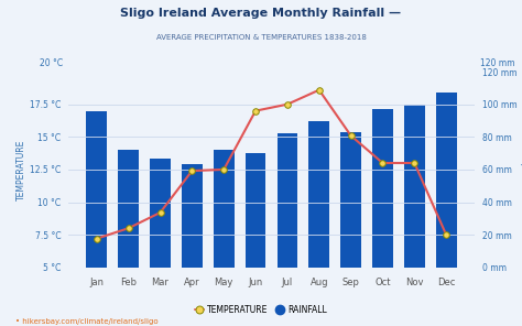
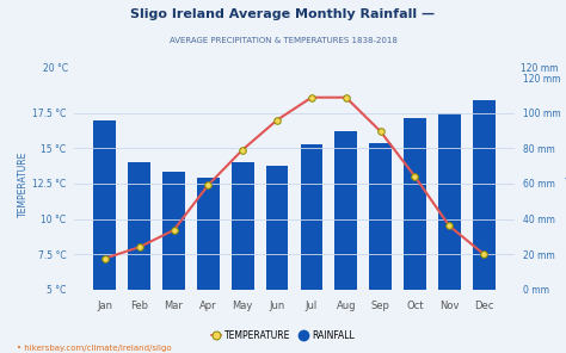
TEMPERATURE/May: 12.5 °C -> 14.9 °C
TEMPERATURE/Jul: 17.5 °C -> 18.6 °C
TEMPERATURE/Sep: 15.1 °C -> 16.2 °C
TEMPERATURE/Nov: 13.0 °C -> 9.5 °C
